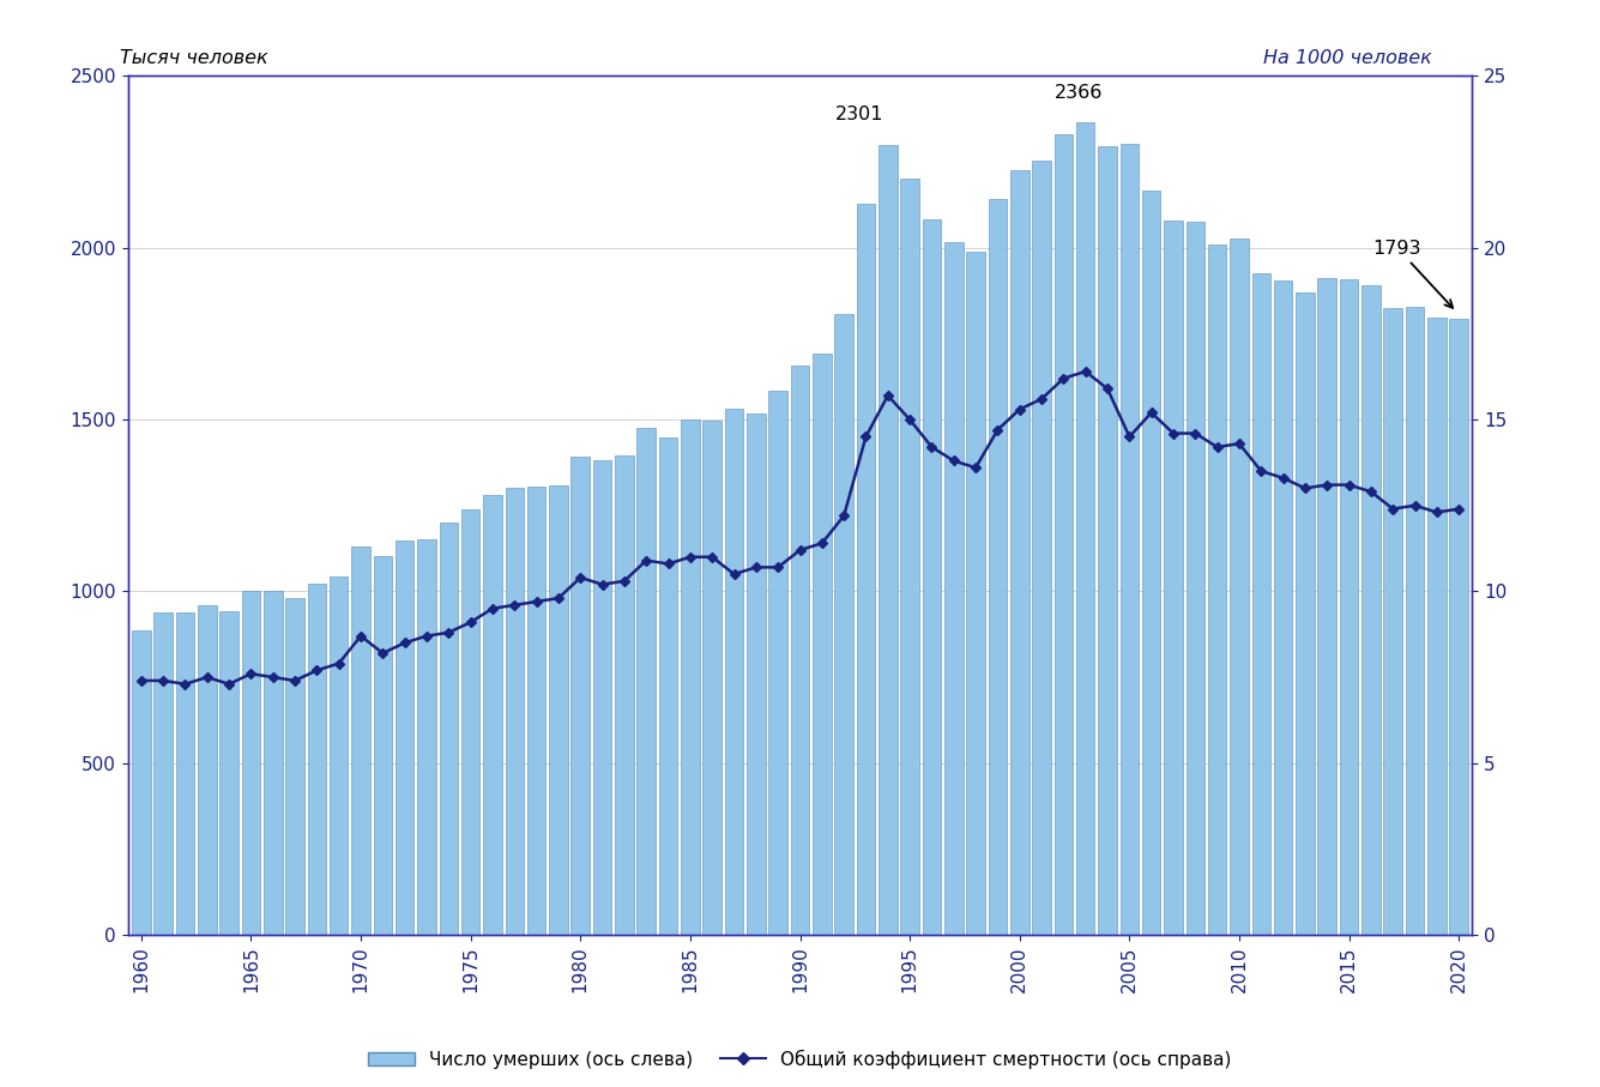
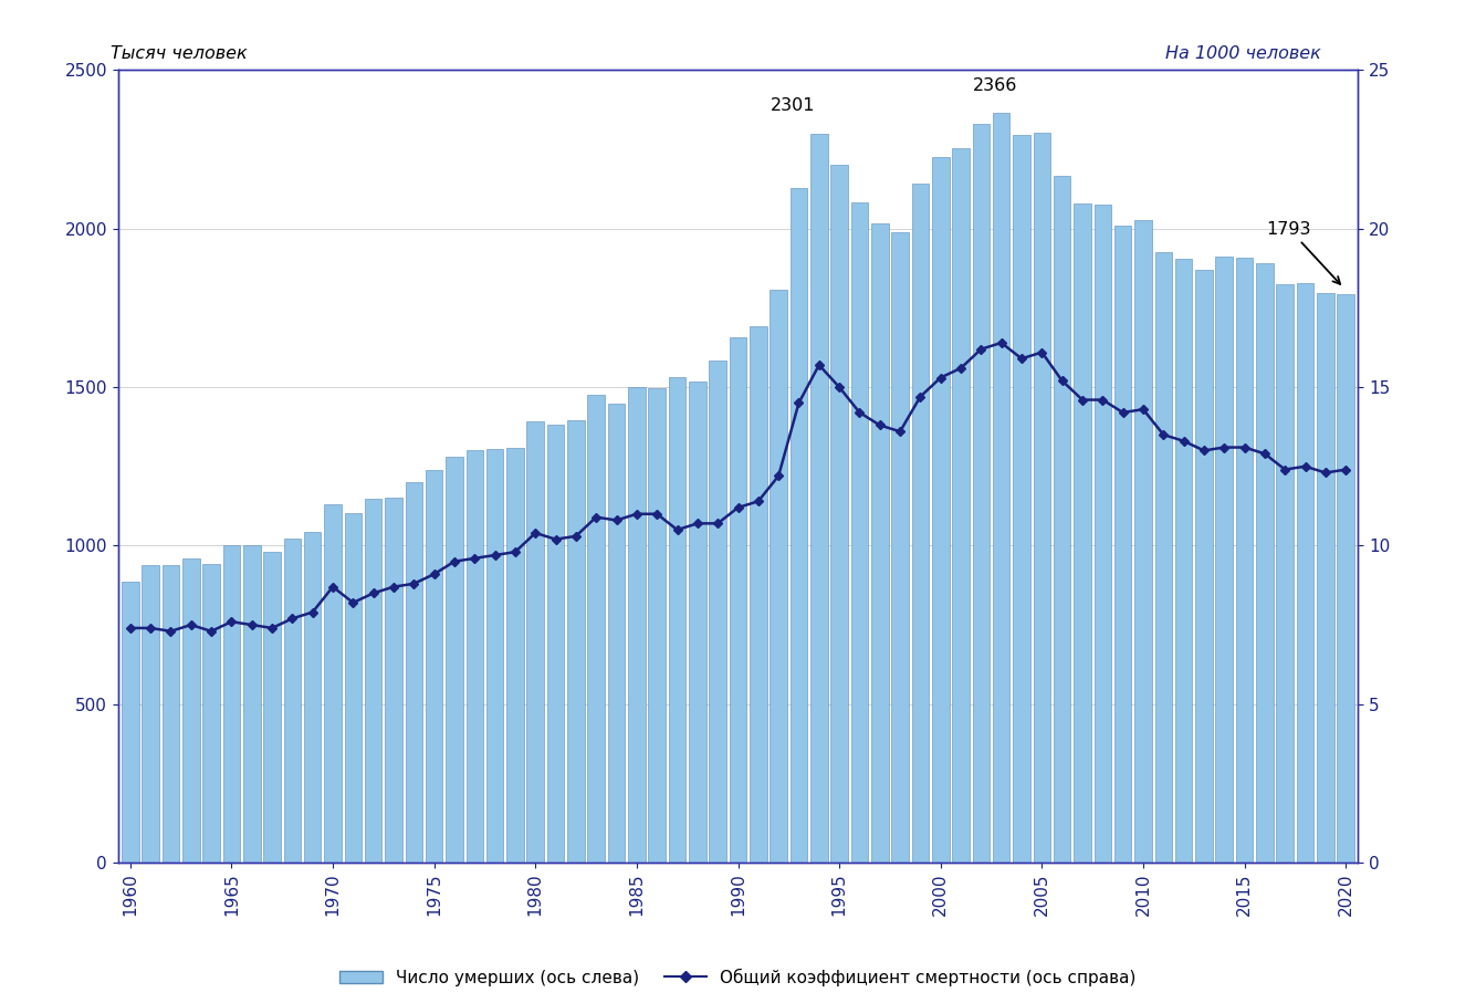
Общий коэффициент смертности (ось справа)/2005: 14.5 -> 16.1
